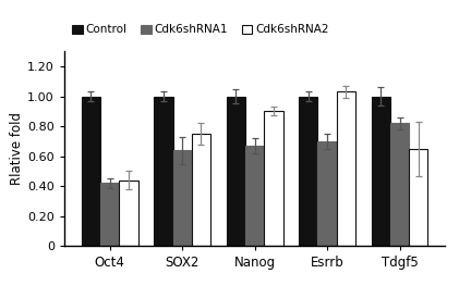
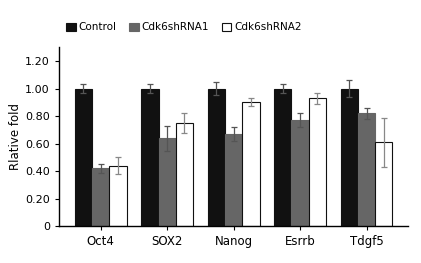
Cdk6shRNA1/Esrrb: 0.70 -> 0.77
Cdk6shRNA2/Esrrb: 1.03 -> 0.93
Cdk6shRNA2/Tdgf5: 0.65 -> 0.61
